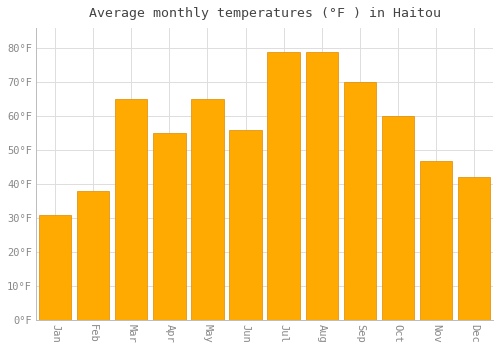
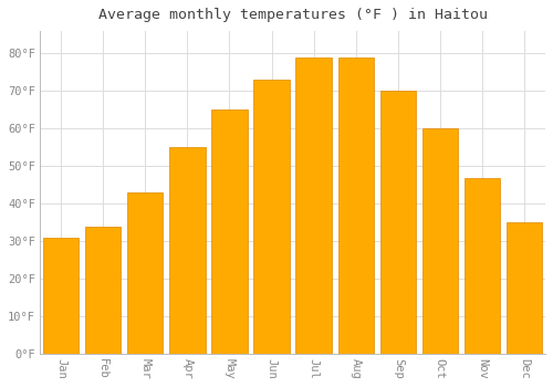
Feb: 38°F -> 34°F
Mar: 65°F -> 43°F
Jun: 56°F -> 73°F
Dec: 42°F -> 35°F
